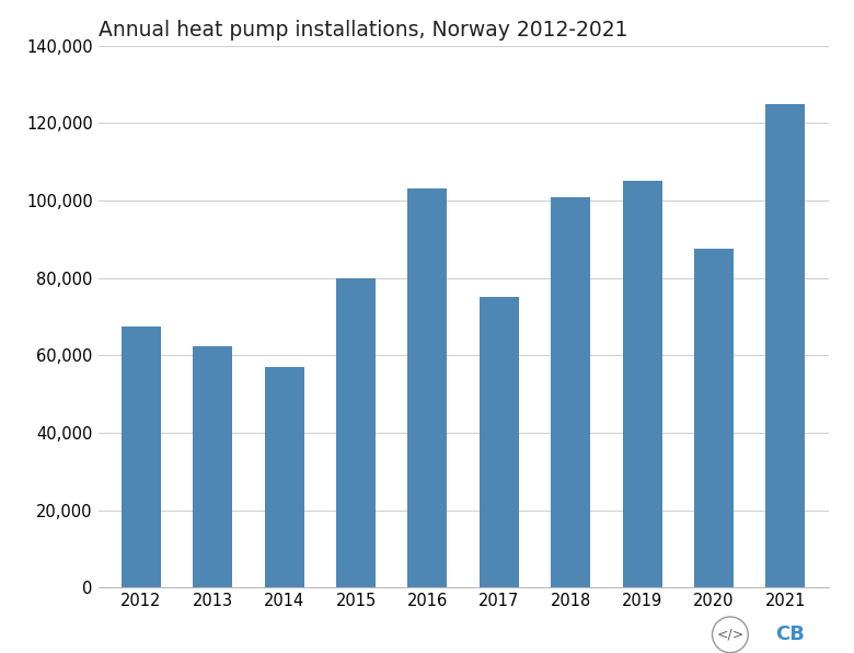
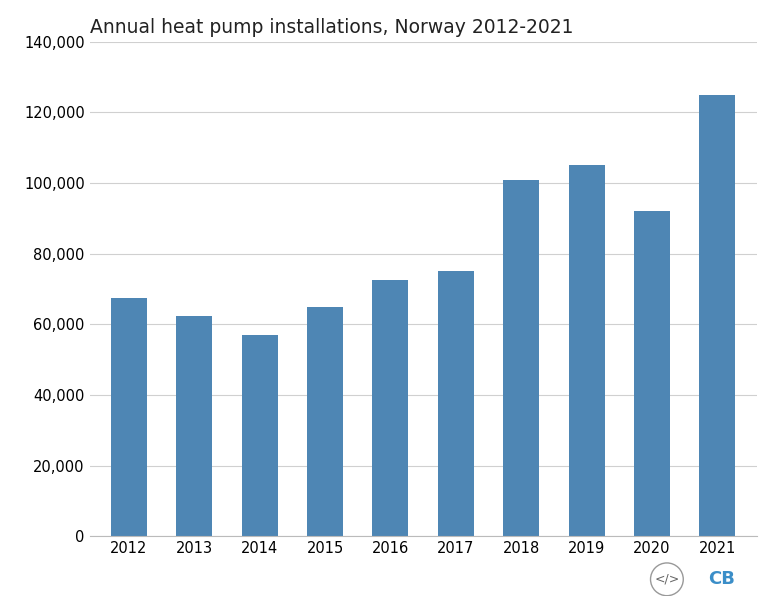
2015: 80,000 -> 65,000
2016: 103,000 -> 72,500
2020: 87,500 -> 92,000
